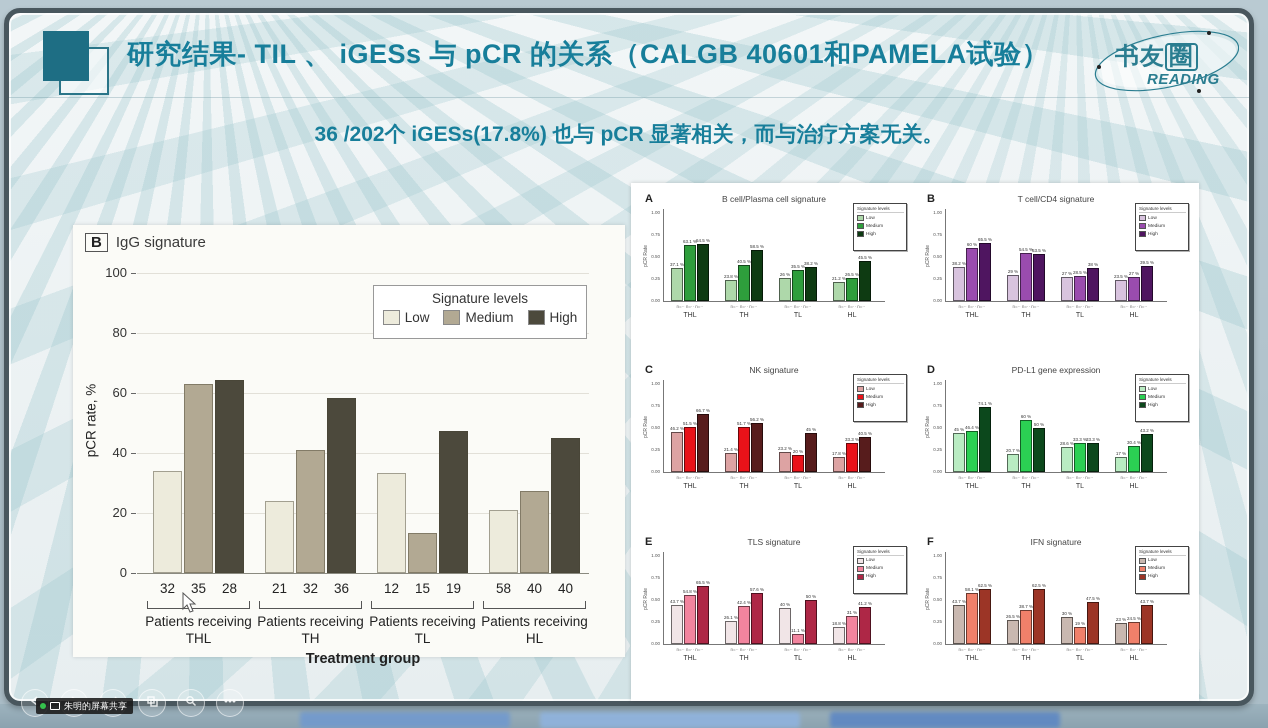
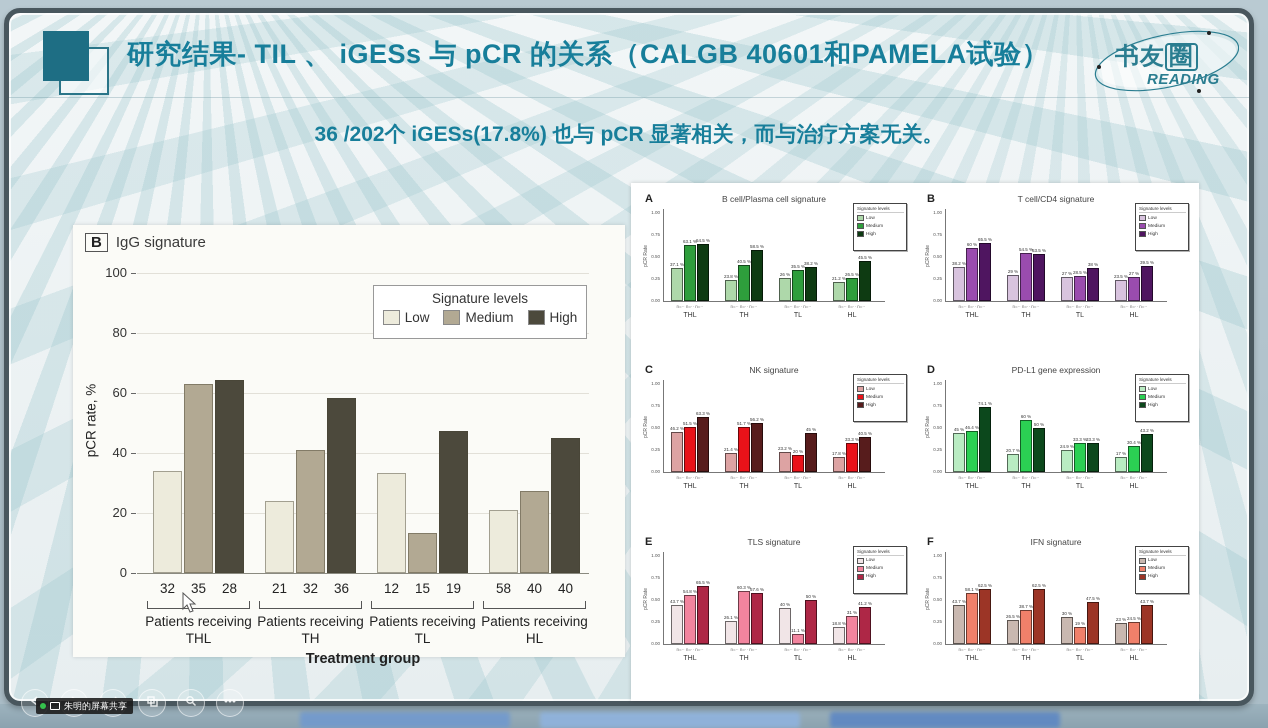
NK signature/High/THL: 66.7 -> 63.3
PD-L1 gene expression/Low/TL: 28.6 -> 24.9
TLS signature/Medium/TH: 42.4 -> 60.3
